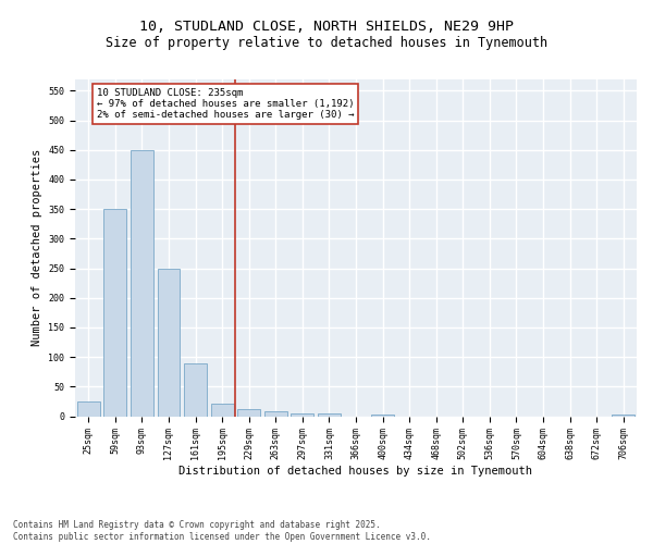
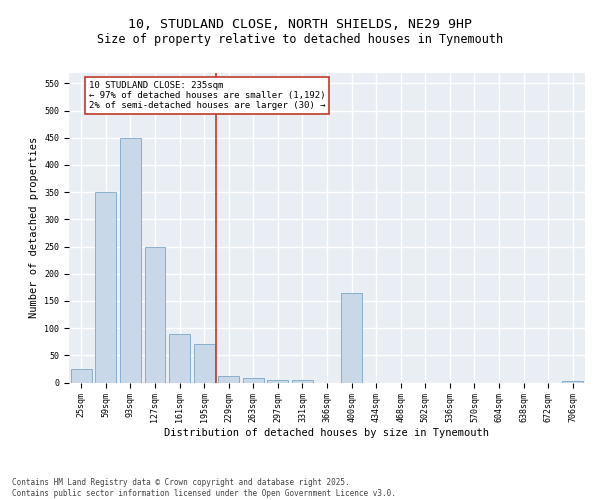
195sqm: 22 -> 70
400sqm: 3 -> 164
